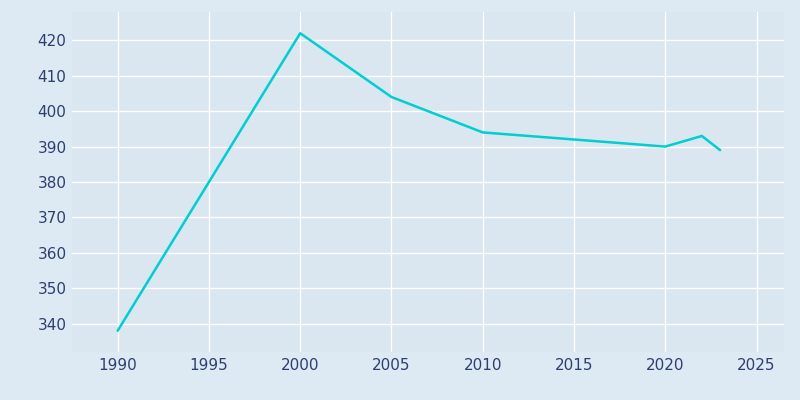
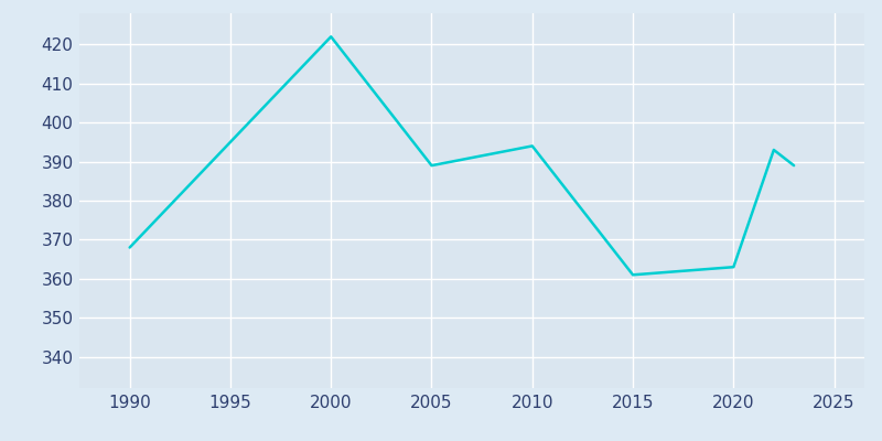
1990: 338 -> 368
2005: 404 -> 389
2015: 392 -> 361
2020: 390 -> 363
